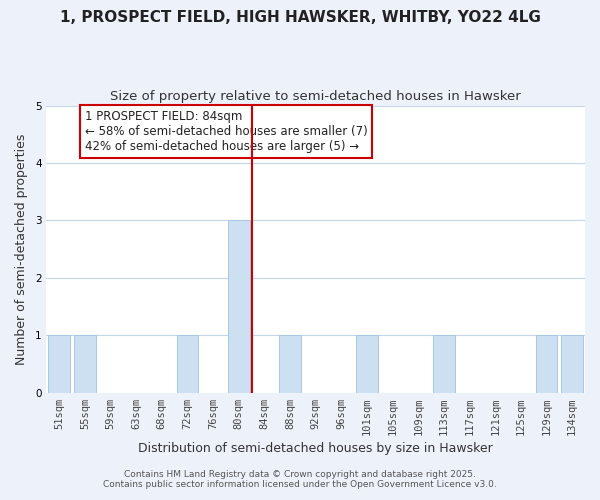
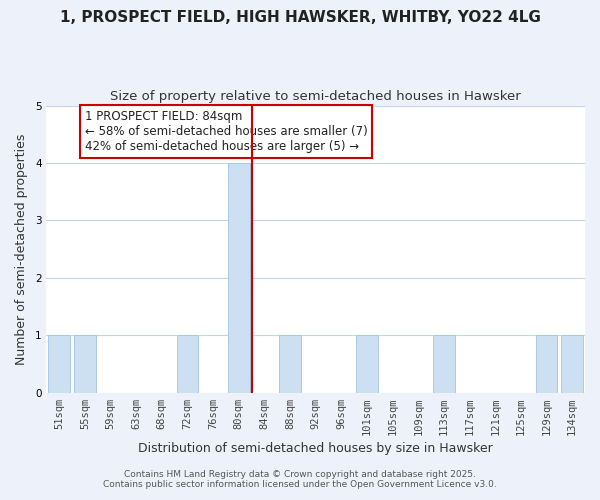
80sqm: 3 -> 4
